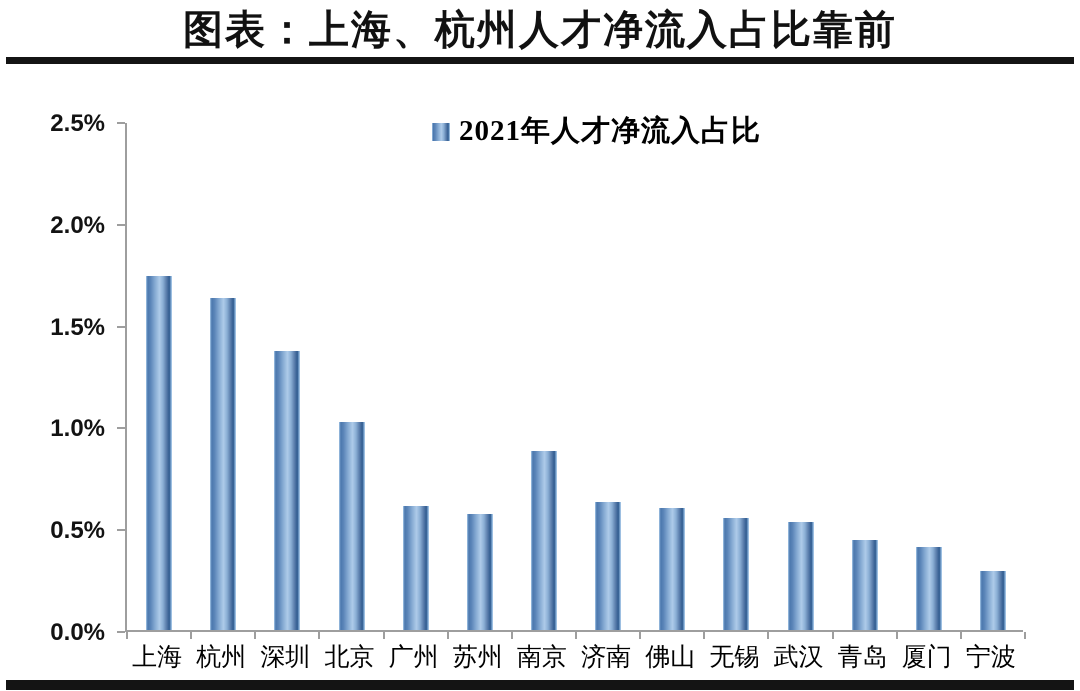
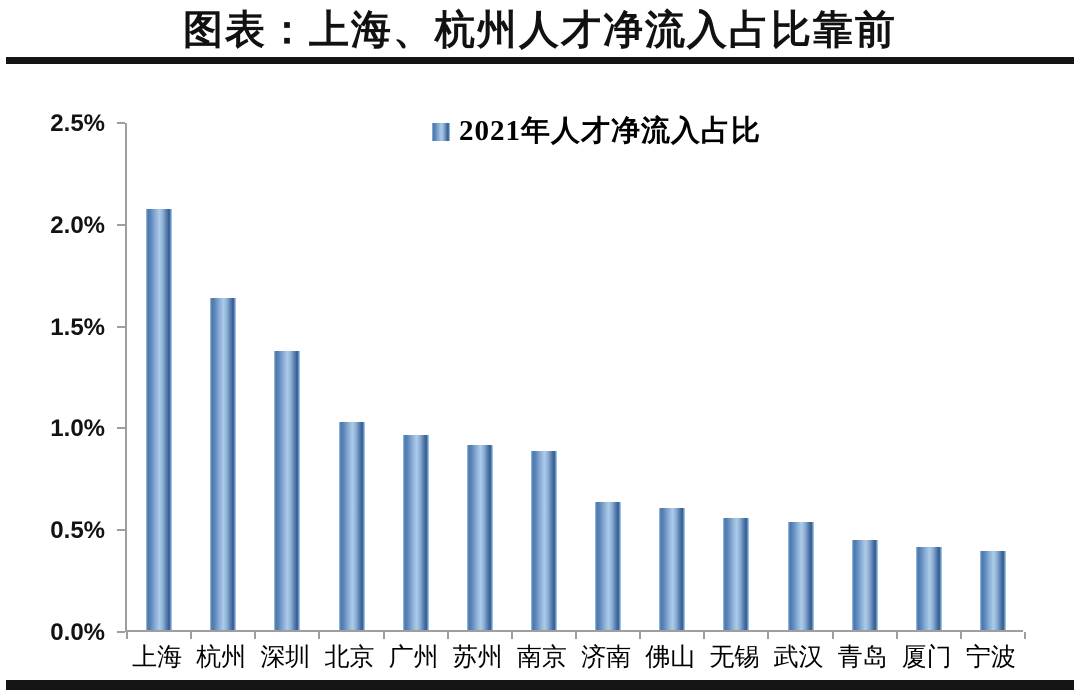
上海: 1.74% -> 2.07%
广州: 0.61% -> 0.96%
苏州: 0.57% -> 0.91%
宁波: 0.29% -> 0.39%
